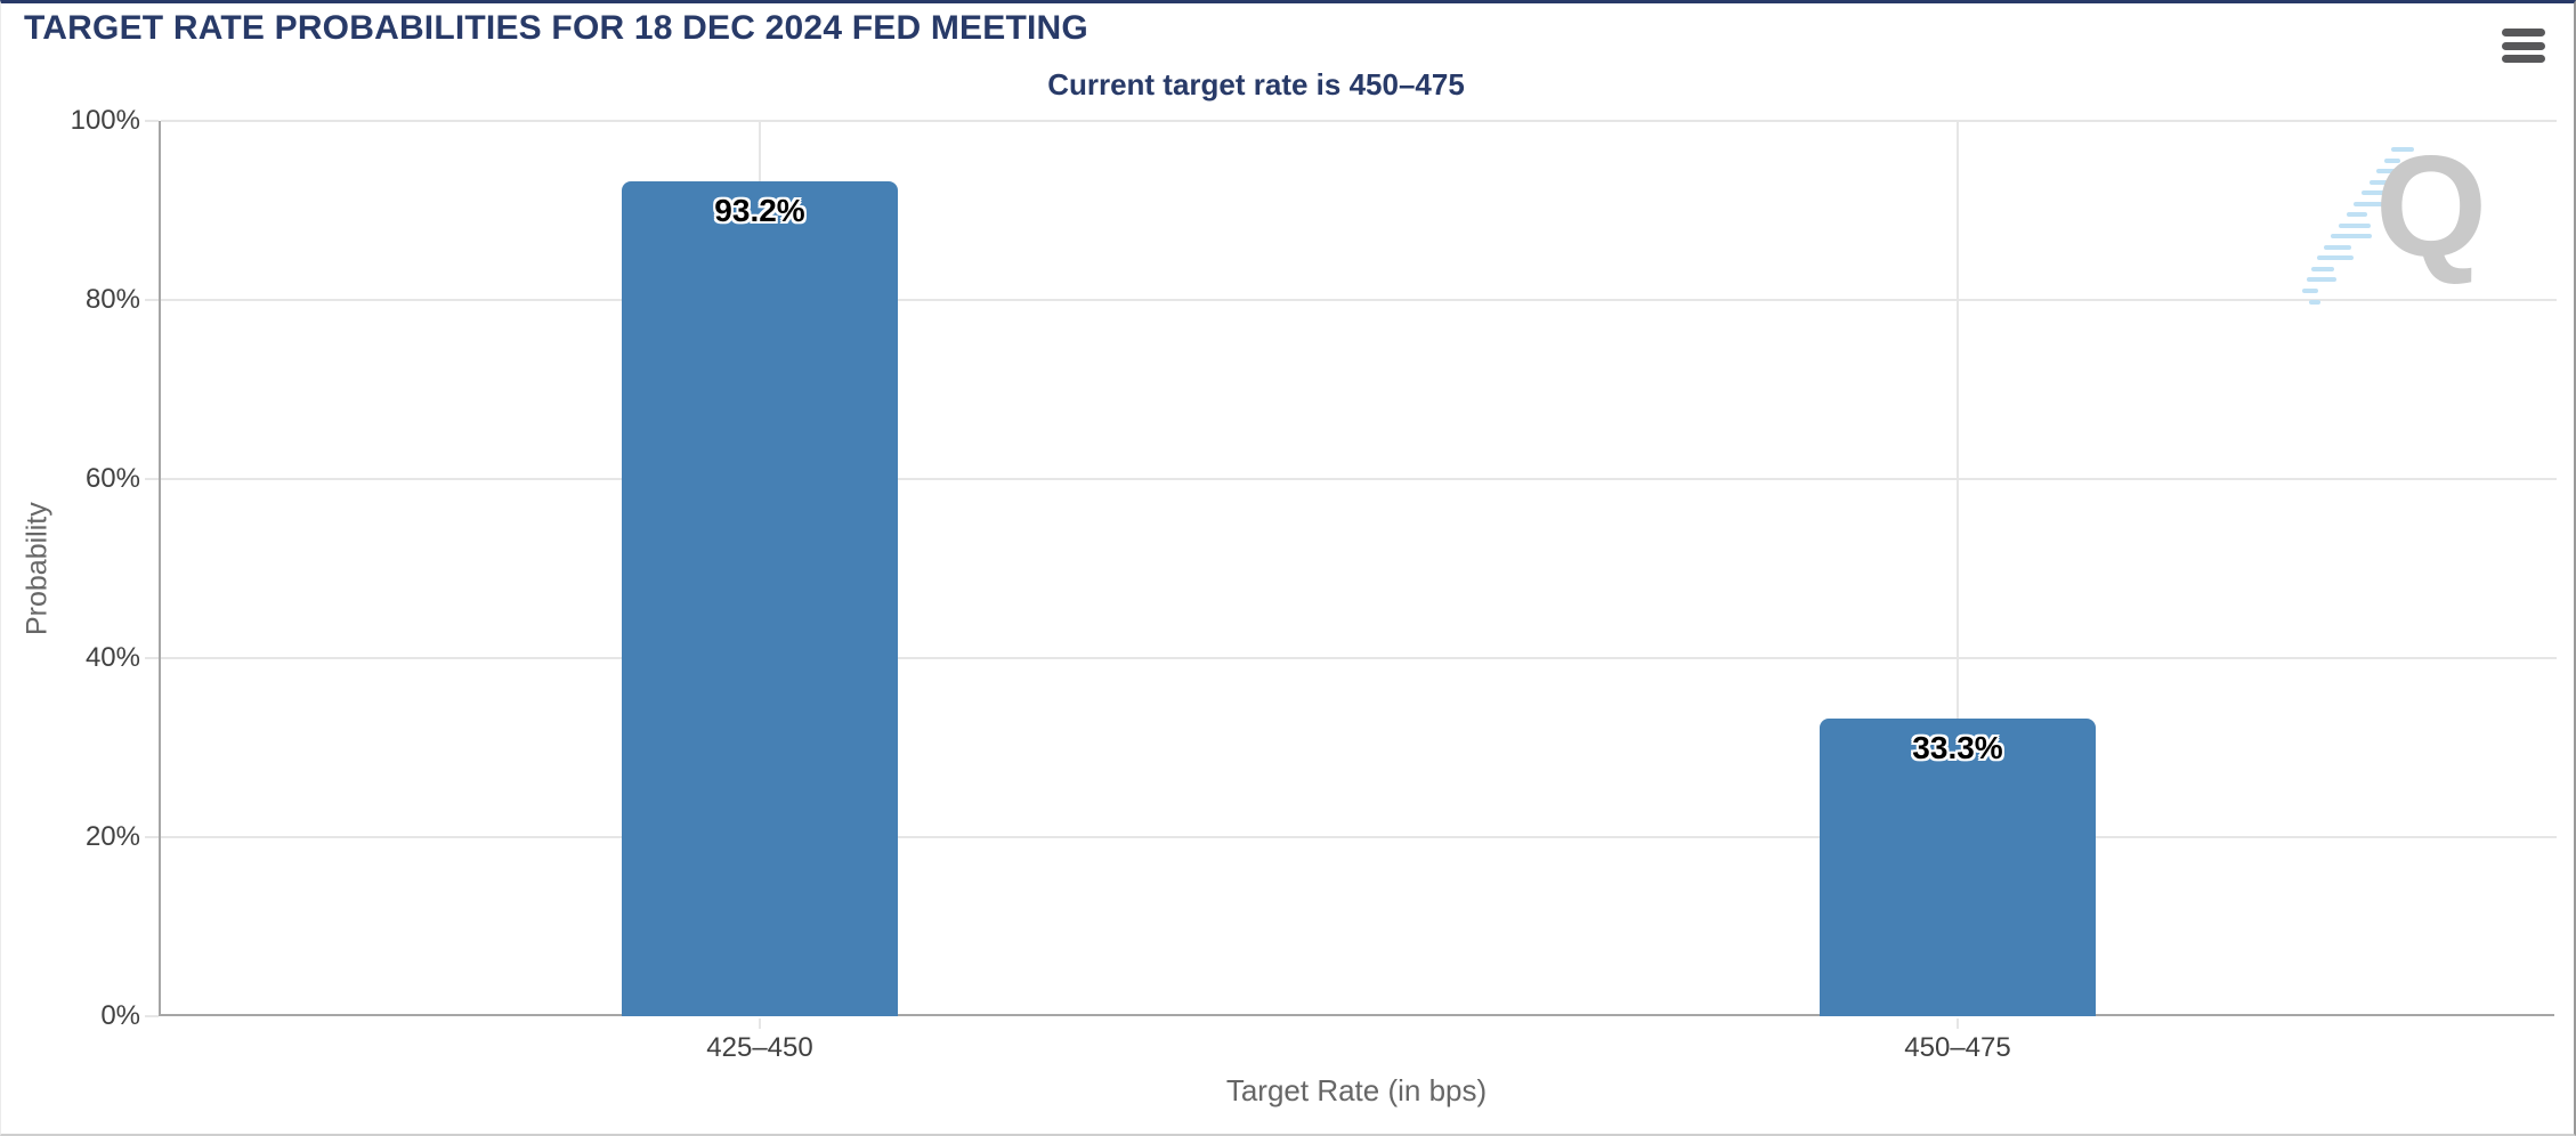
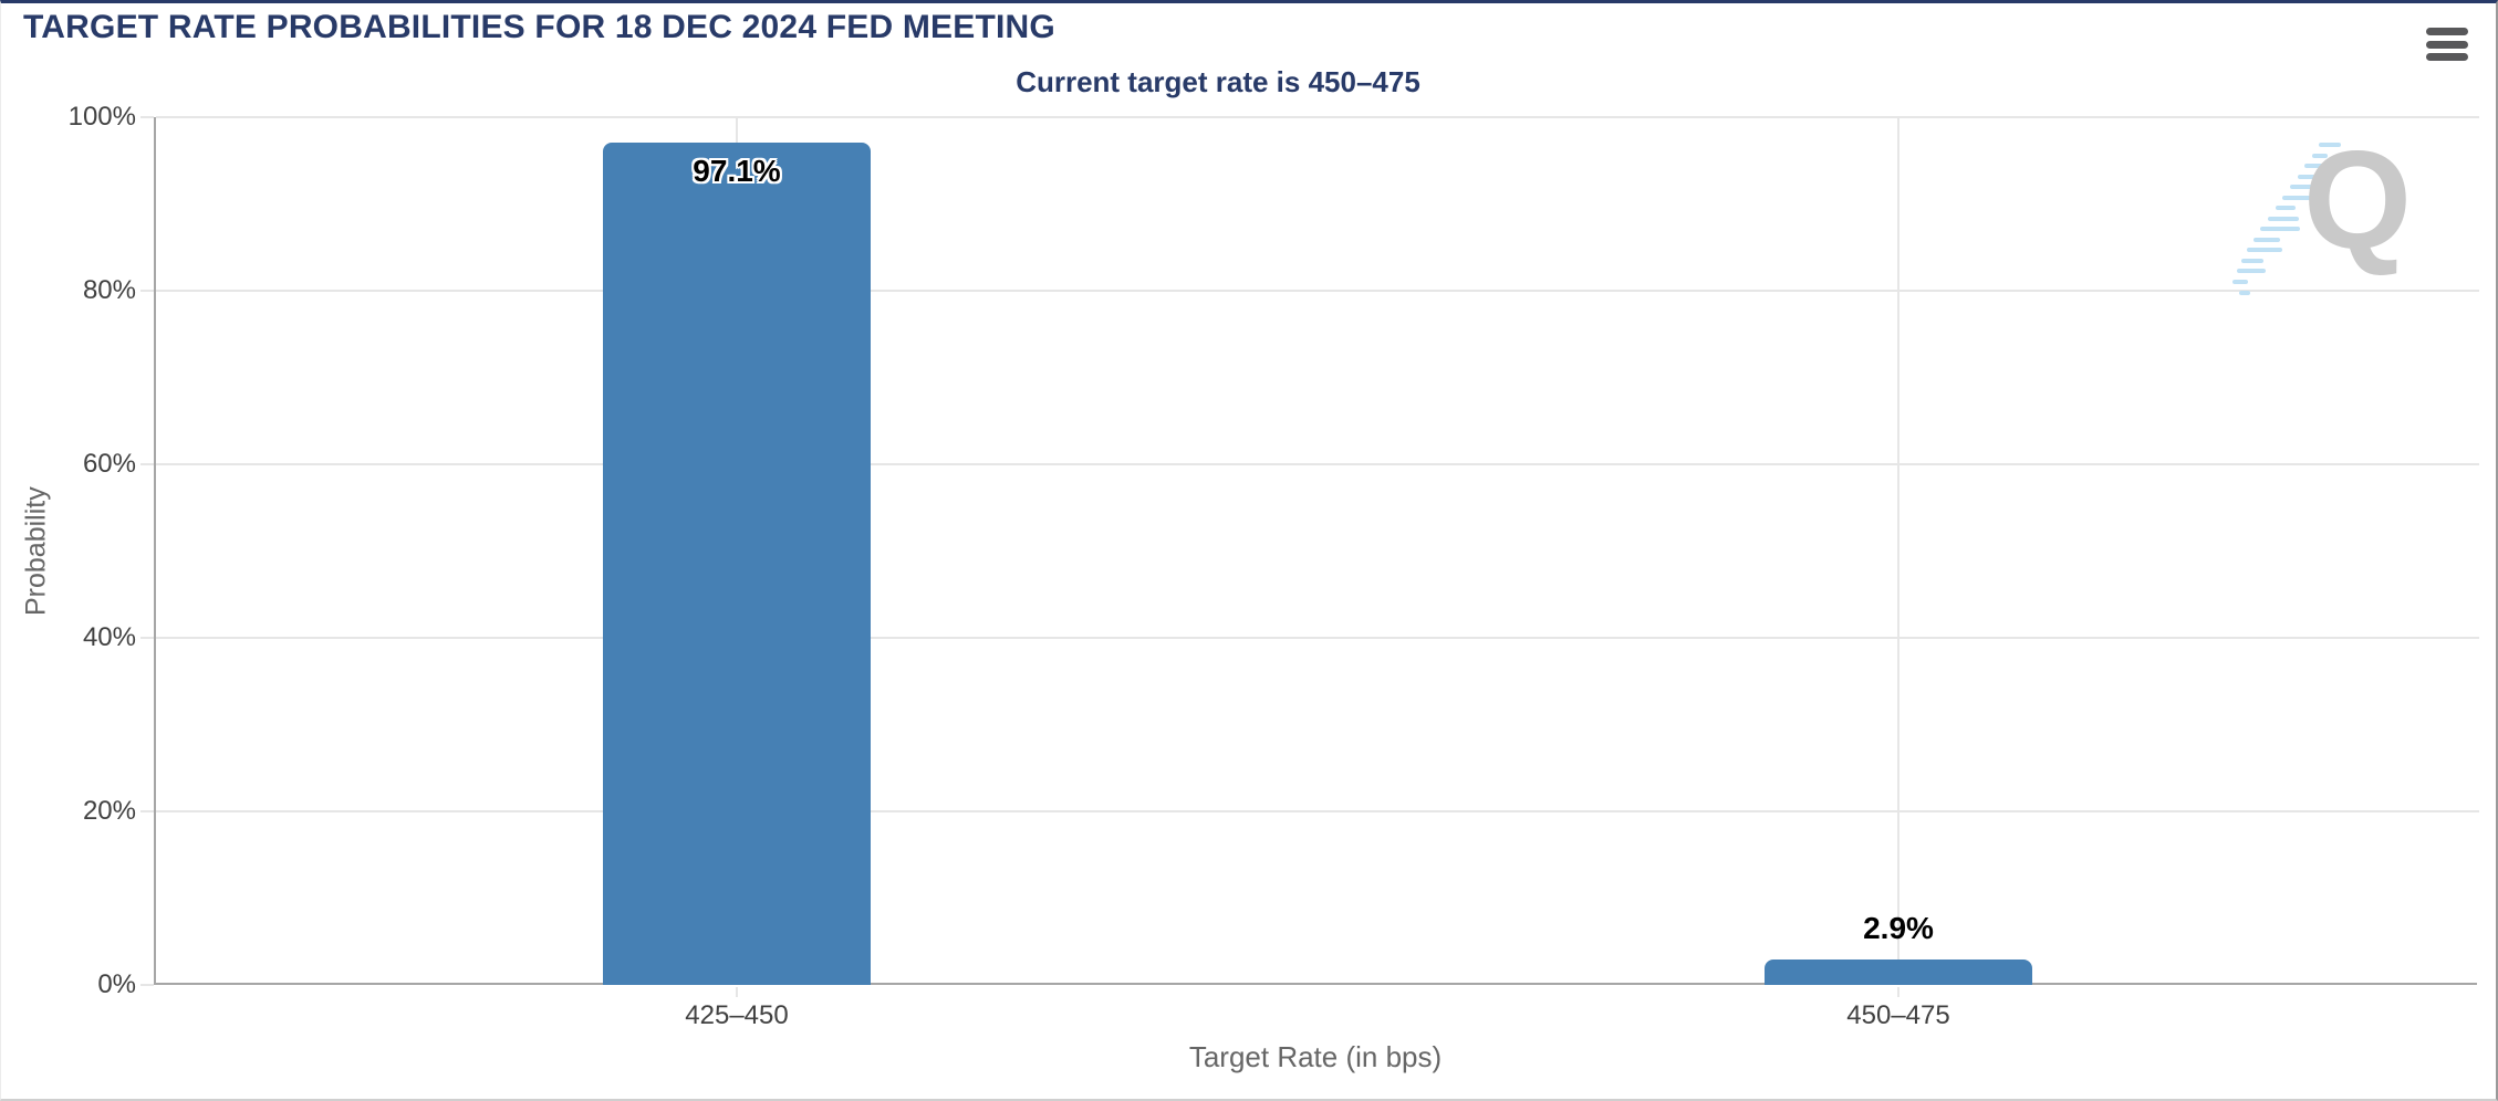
425–450: 93.2% -> 97.1%
450–475: 33.3% -> 2.9%
